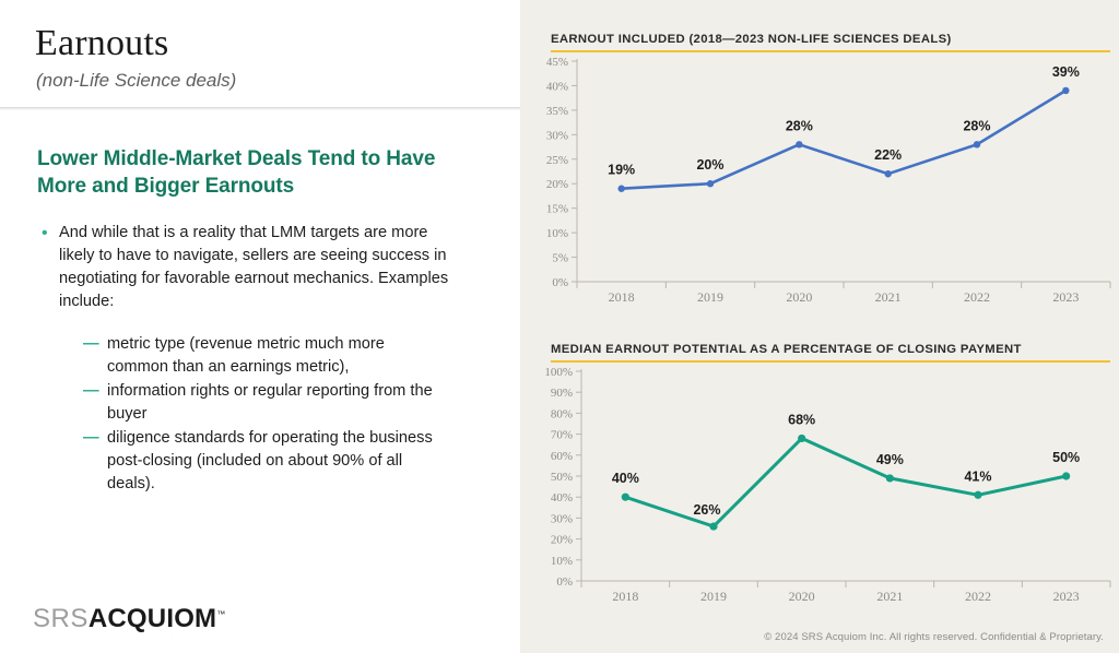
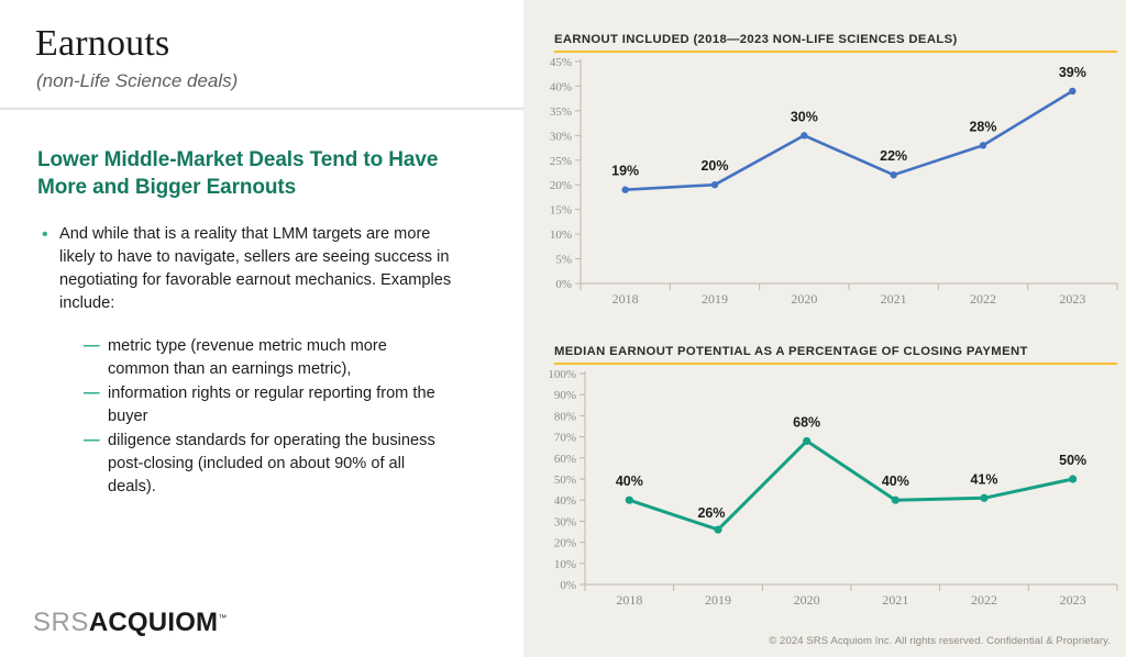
EARNOUT INCLUDED (2018—2023 NON-LIFE SCIENCES DEALS)/2020: 28% -> 30%
MEDIAN EARNOUT POTENTIAL AS A PERCENTAGE OF CLOSING PAYMENT/2021: 49% -> 40%
